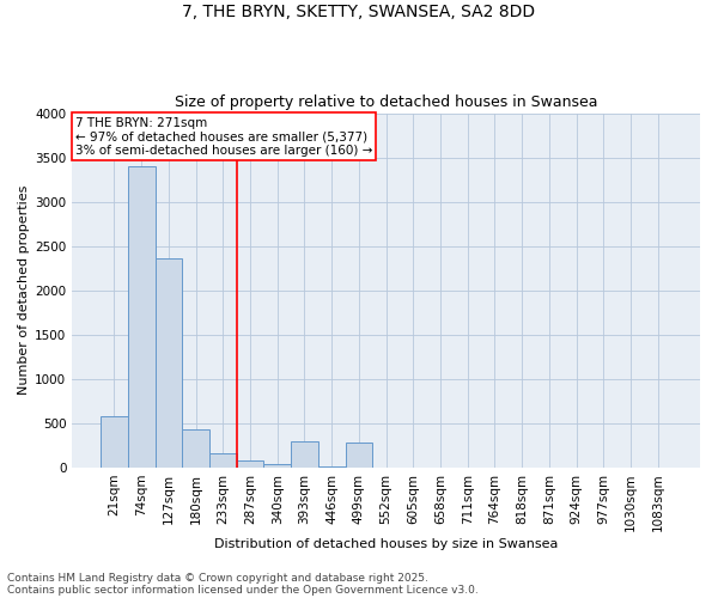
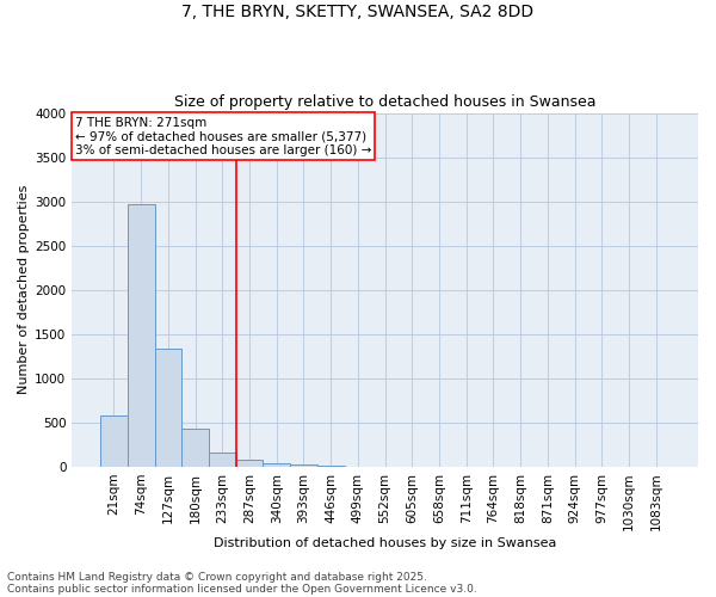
74sqm: 3400 -> 2970
127sqm: 2360 -> 1340
393sqm: 300 -> 30
499sqm: 280 -> 0
